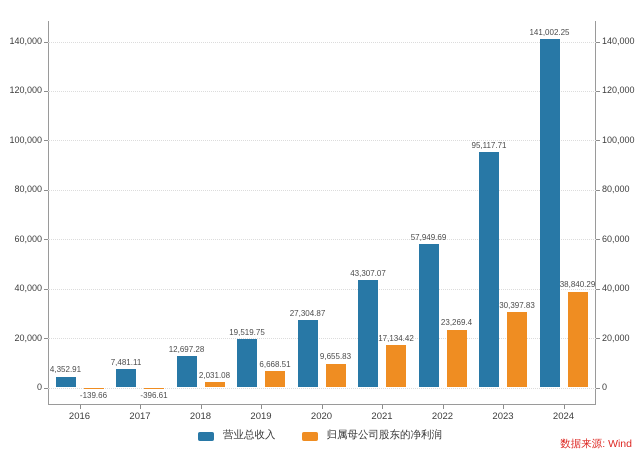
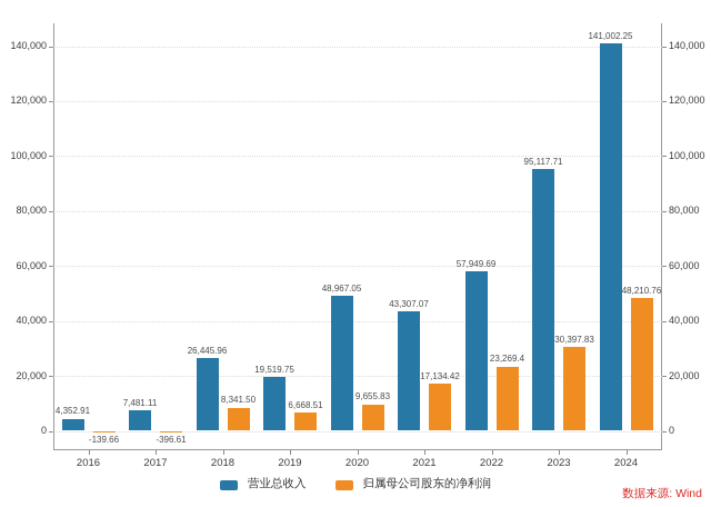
营业总收入/2018: 12,697.28 -> 26,445.96
归属母公司股东的净利润/2018: 2,031.08 -> 8,341.50
营业总收入/2020: 27,304.87 -> 48,967.05
归属母公司股东的净利润/2024: 38,840.29 -> 48,210.76
